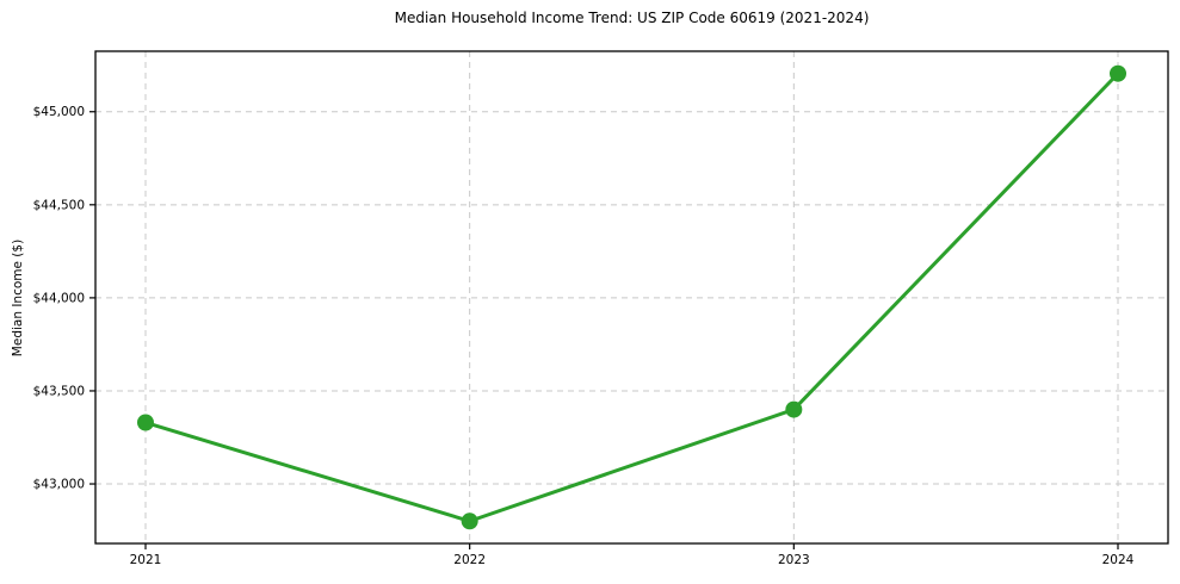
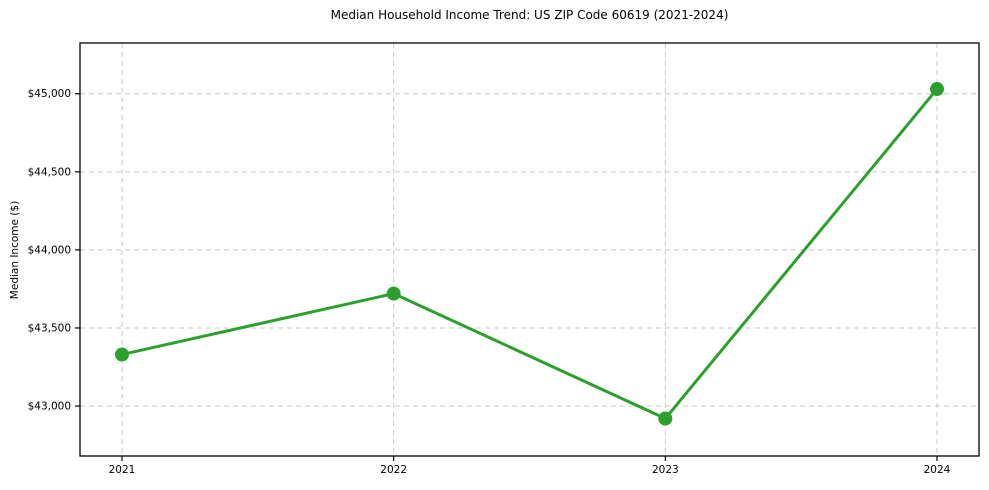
2022: $42800 -> $43720
2023: $43400 -> $42920
2024: $45200 -> $45030
